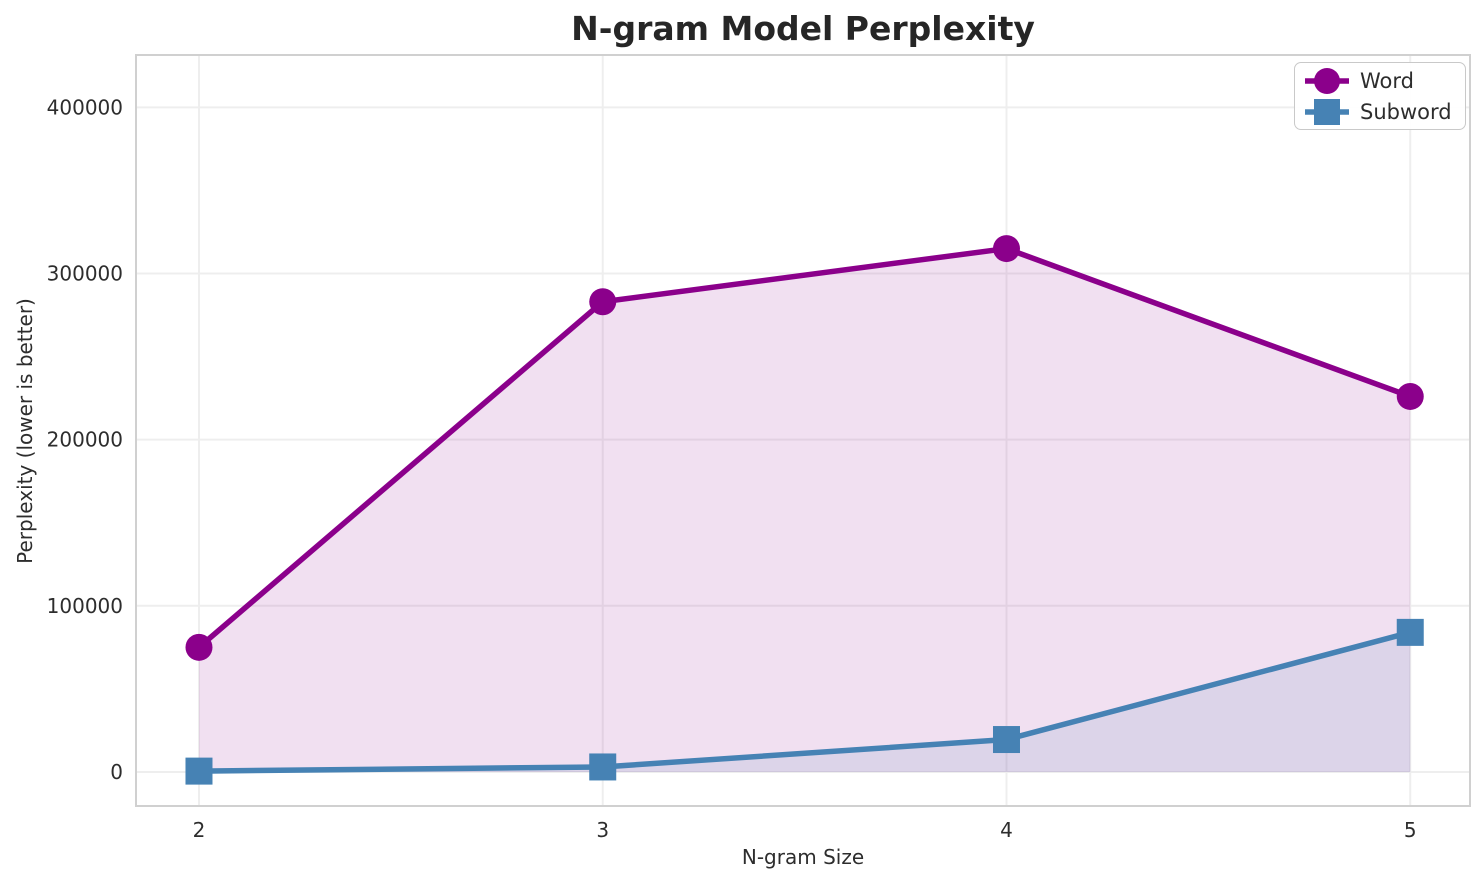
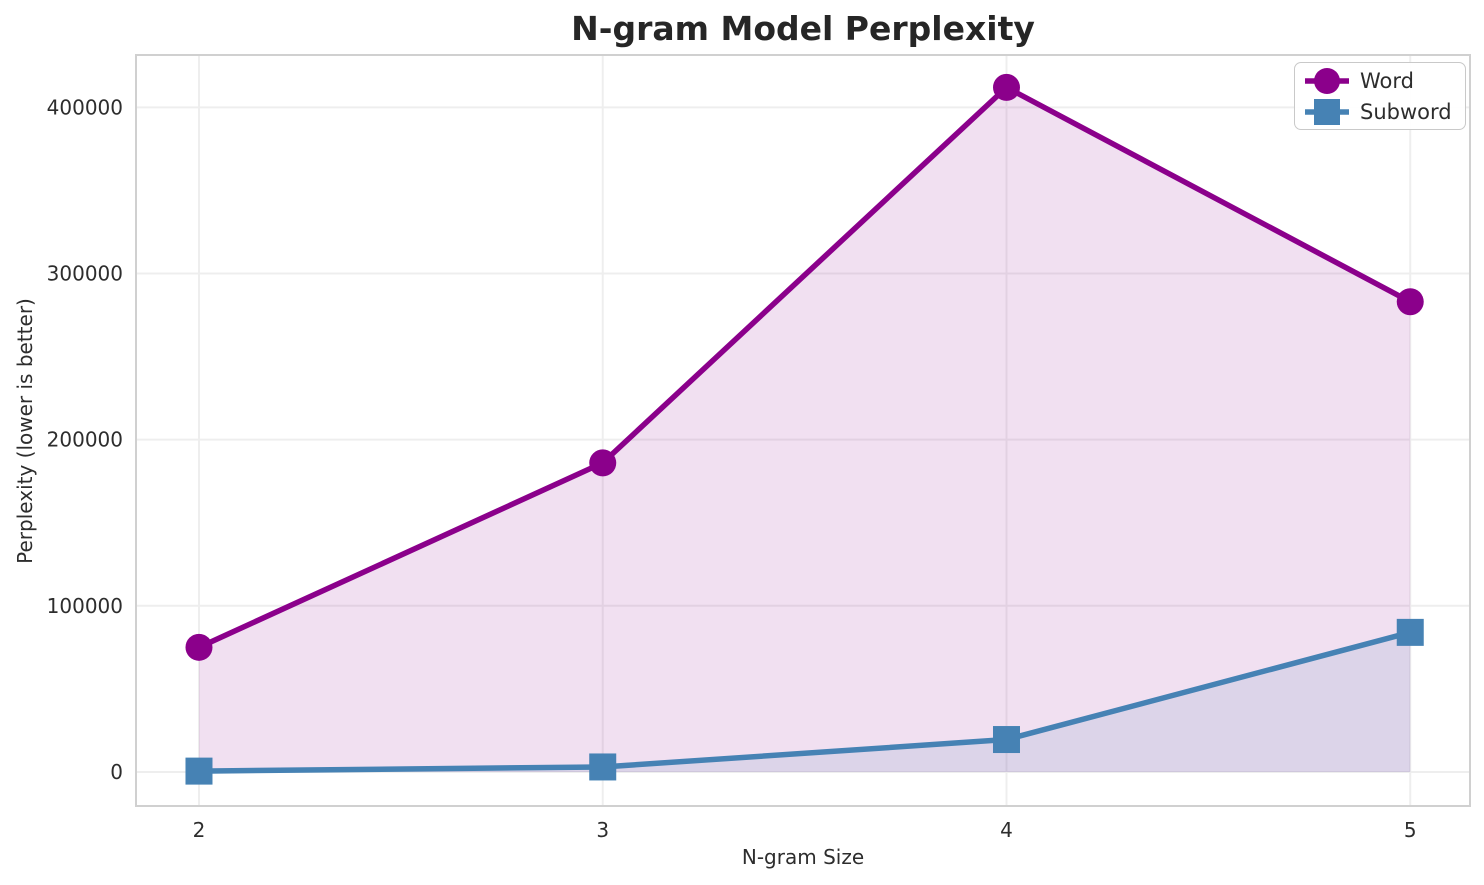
Word/3: 283000 -> 186000
Word/4: 315000 -> 412000
Word/5: 226000 -> 283000
